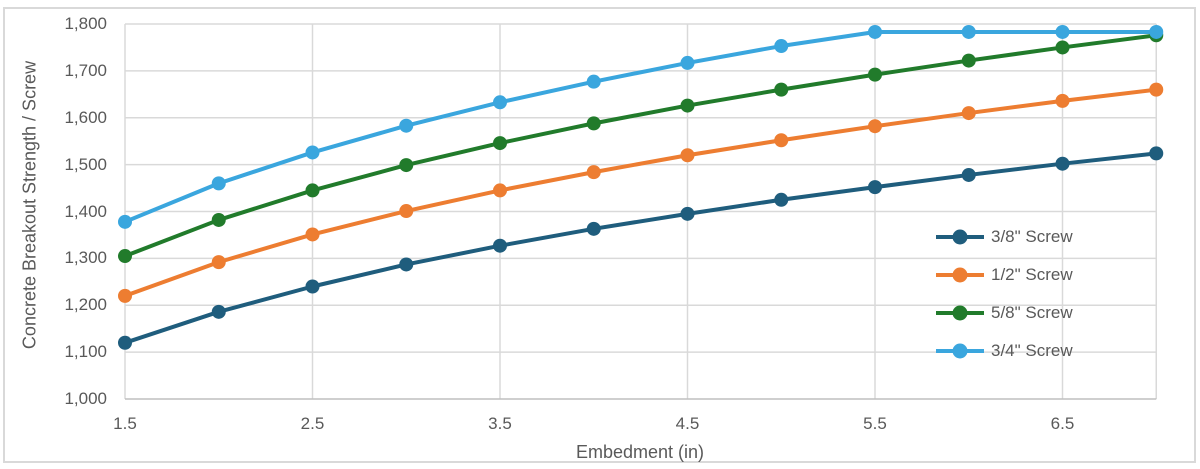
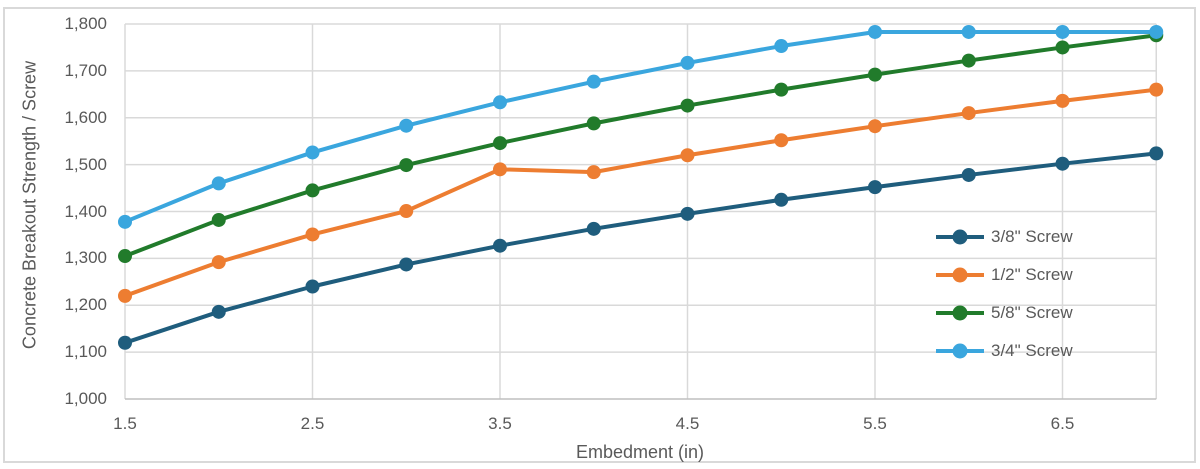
1/2" Screw/3.5: 1440 -> 1490
